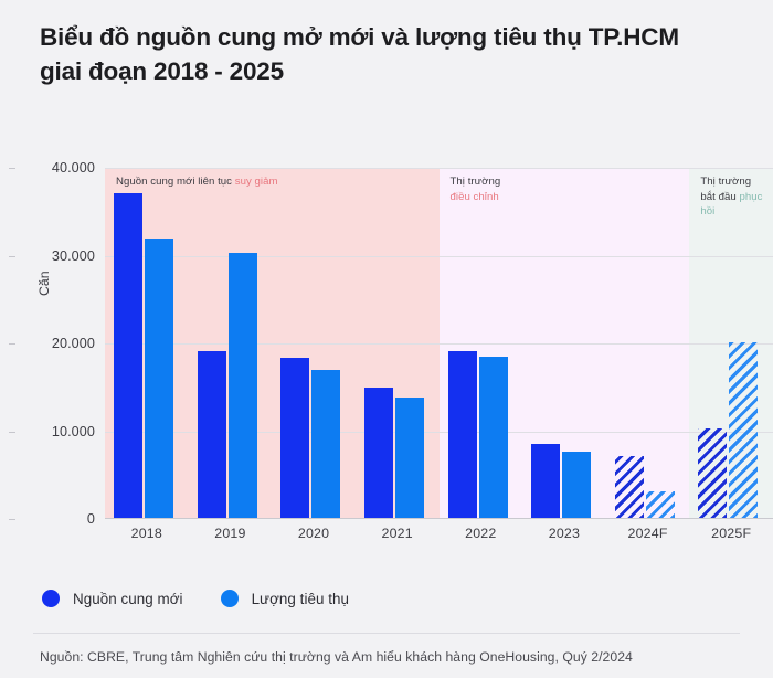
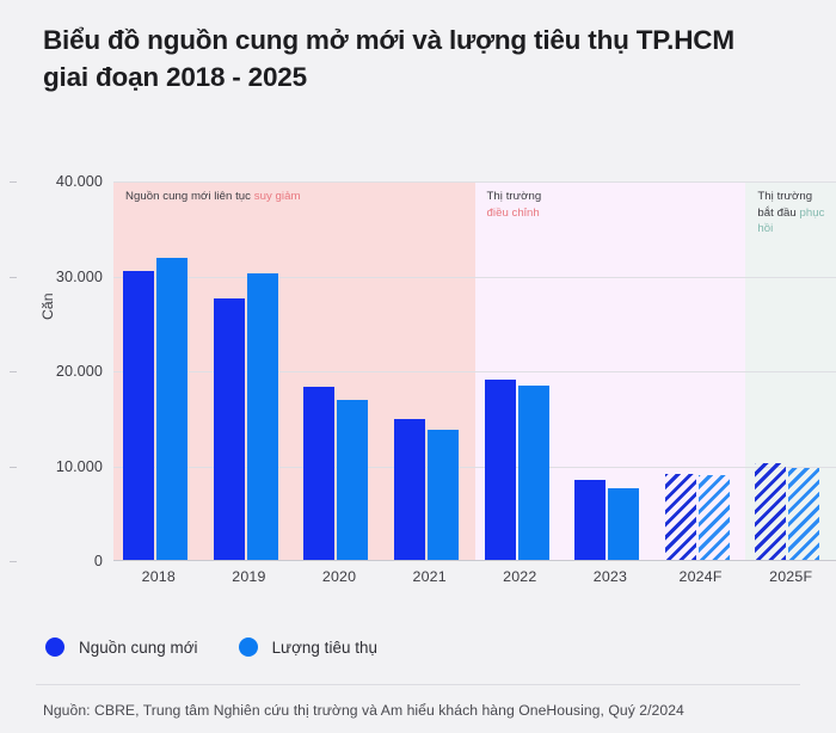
Nguồn cung mới/2018: 37000 -> 30000
Nguồn cung mới/2019: 19000 -> 28000
Nguồn cung mới/2024F: 7000 -> 9000
Lượng tiêu thụ/2024F: 3000 -> 9000
Lượng tiêu thụ/2025F: 20000 -> 10000
